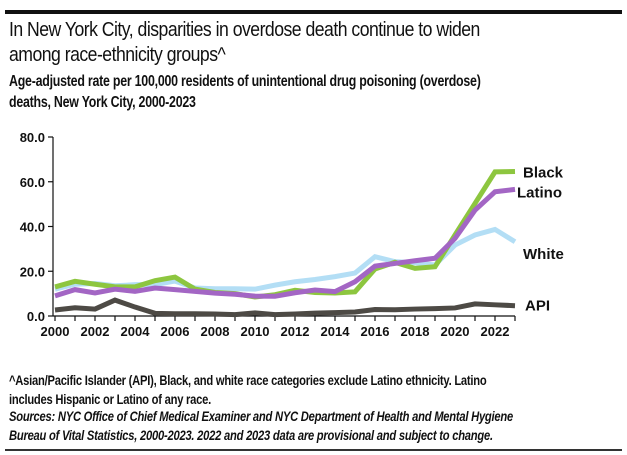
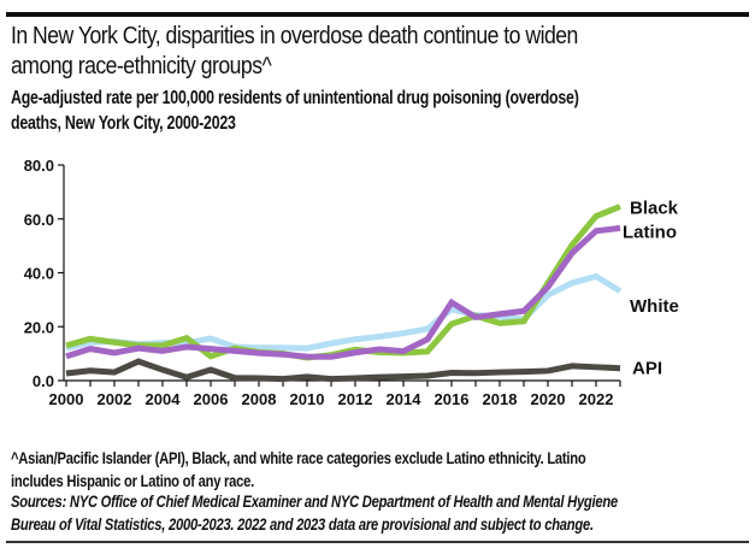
Black/2006: 17 -> 9
API/2006: 1 -> 4
Latino/2016: 22 -> 29
Black/2022: 64 -> 61
